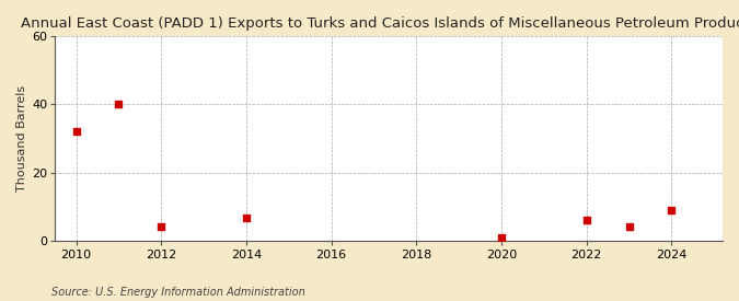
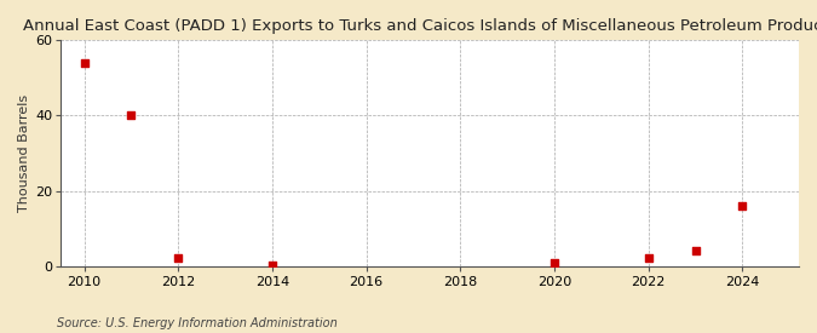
2010: 32.0 -> 54.0
2012: 4.0 -> 2.0
2014: 6.5 -> 0.3
2022: 6.0 -> 2.0
2024: 9.0 -> 16.0
